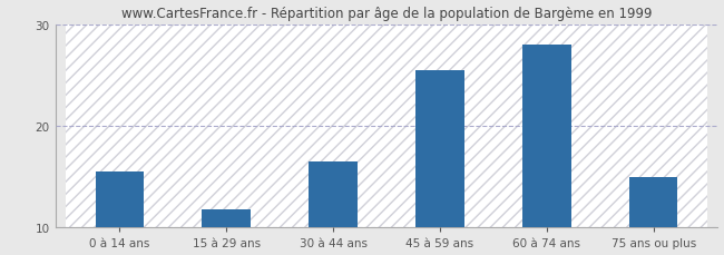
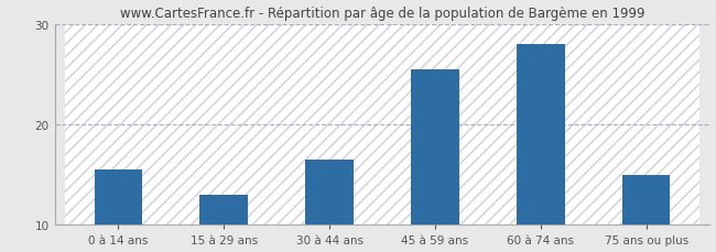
15 à 29 ans: 11.8 -> 13.0
